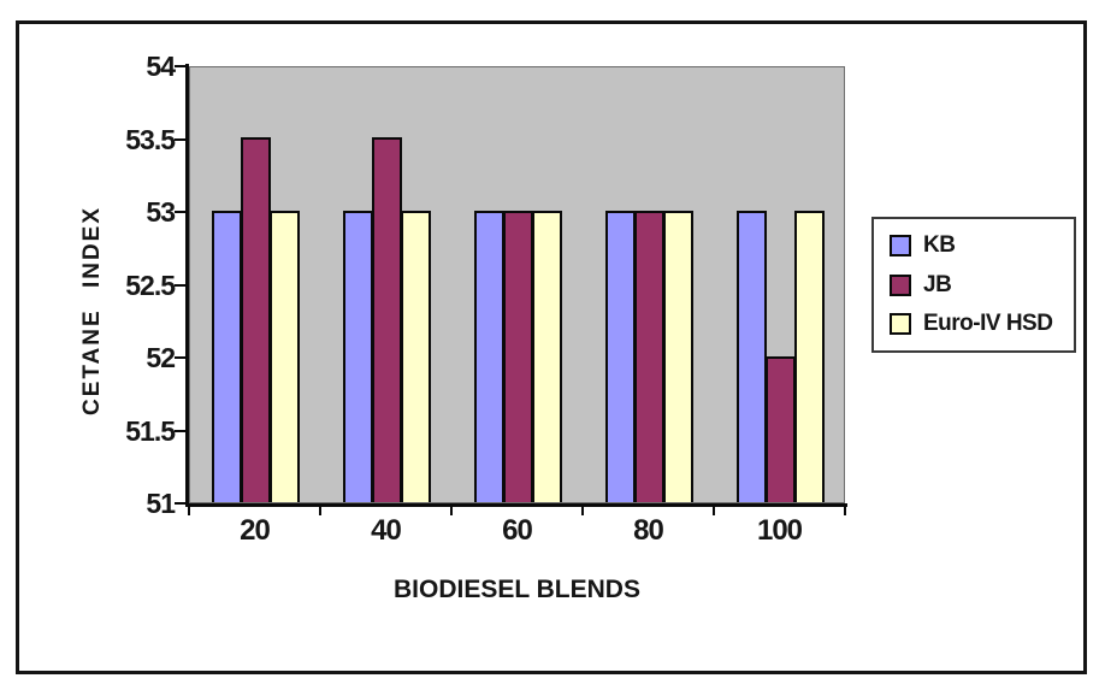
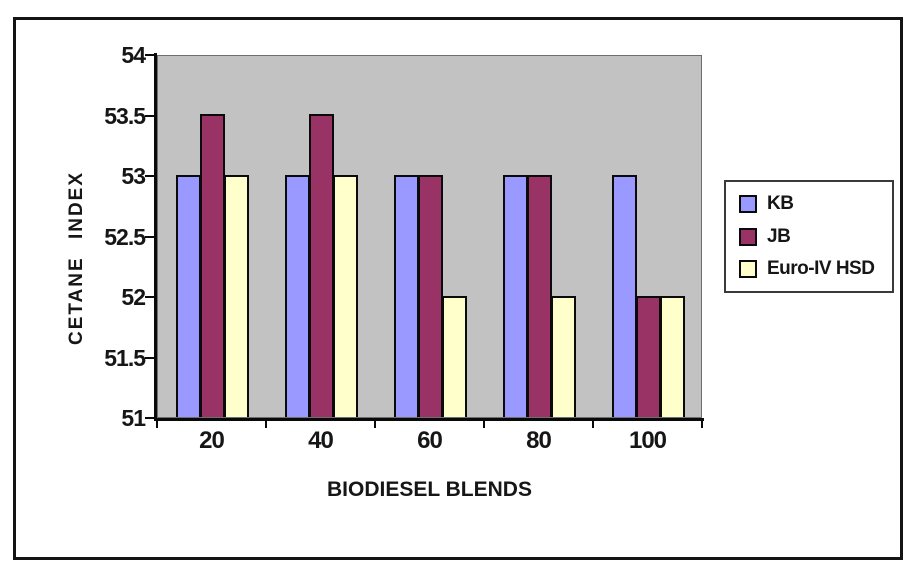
Euro-IV HSD/60: 53 -> 52
Euro-IV HSD/80: 53 -> 52
Euro-IV HSD/100: 53 -> 52
